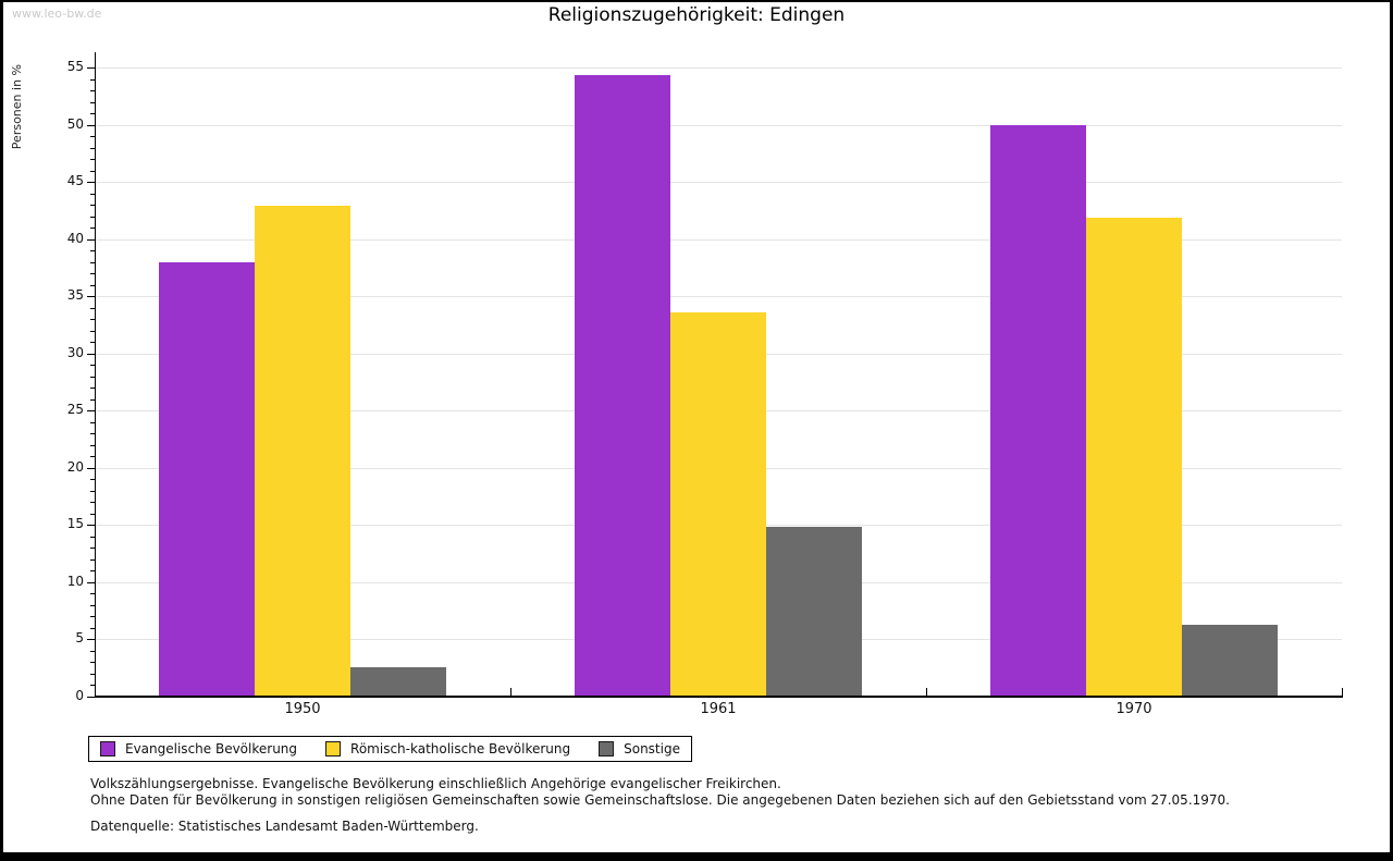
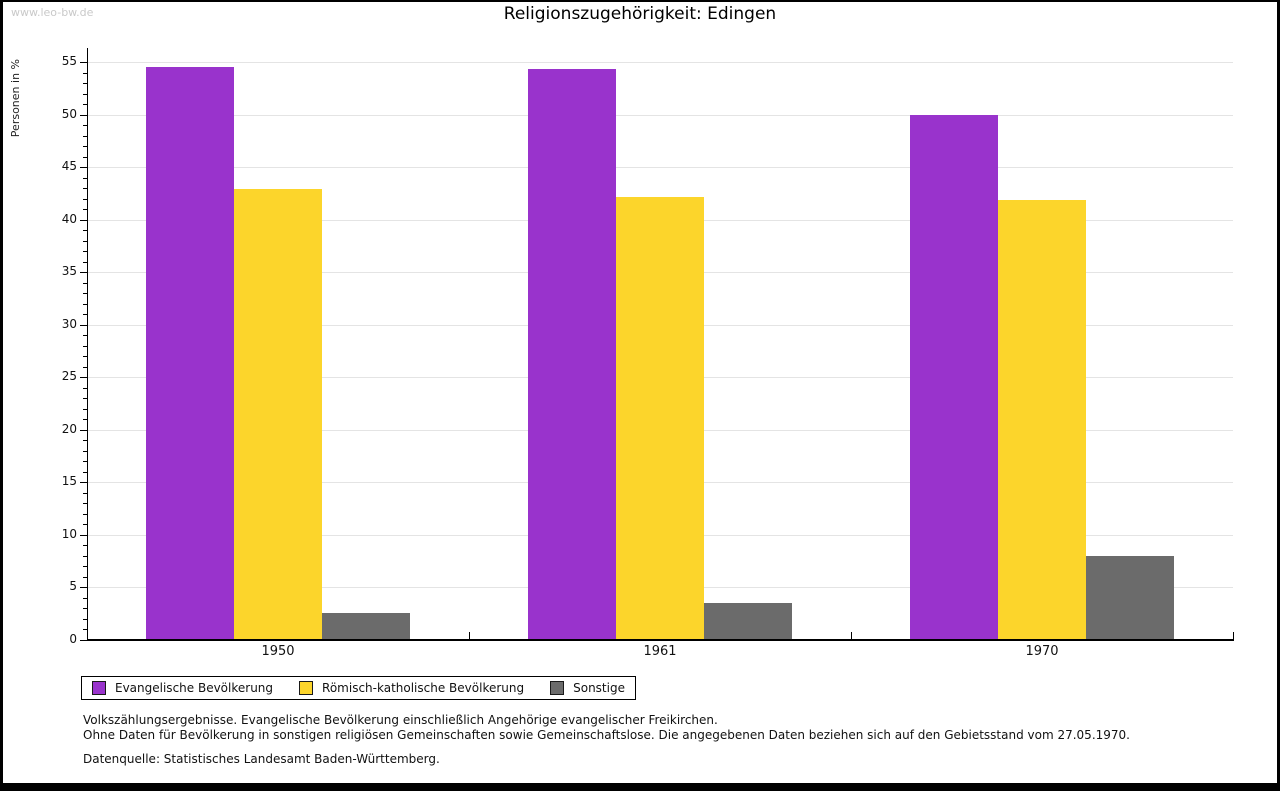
Evangelische Bevölkerung/1950: 38.0 -> 54.5
Römisch-katholische Bevölkerung/1961: 33.6 -> 42.2
Sonstige/1961: 14.8 -> 3.5
Sonstige/1970: 6.3 -> 8.0
